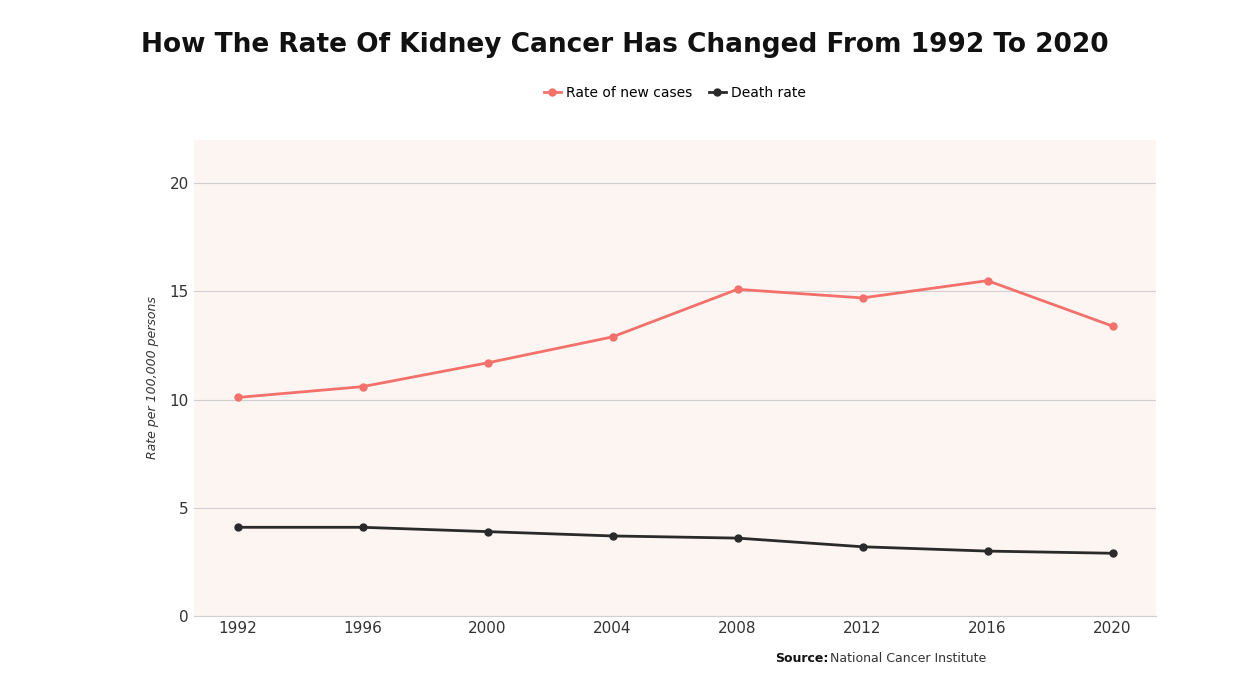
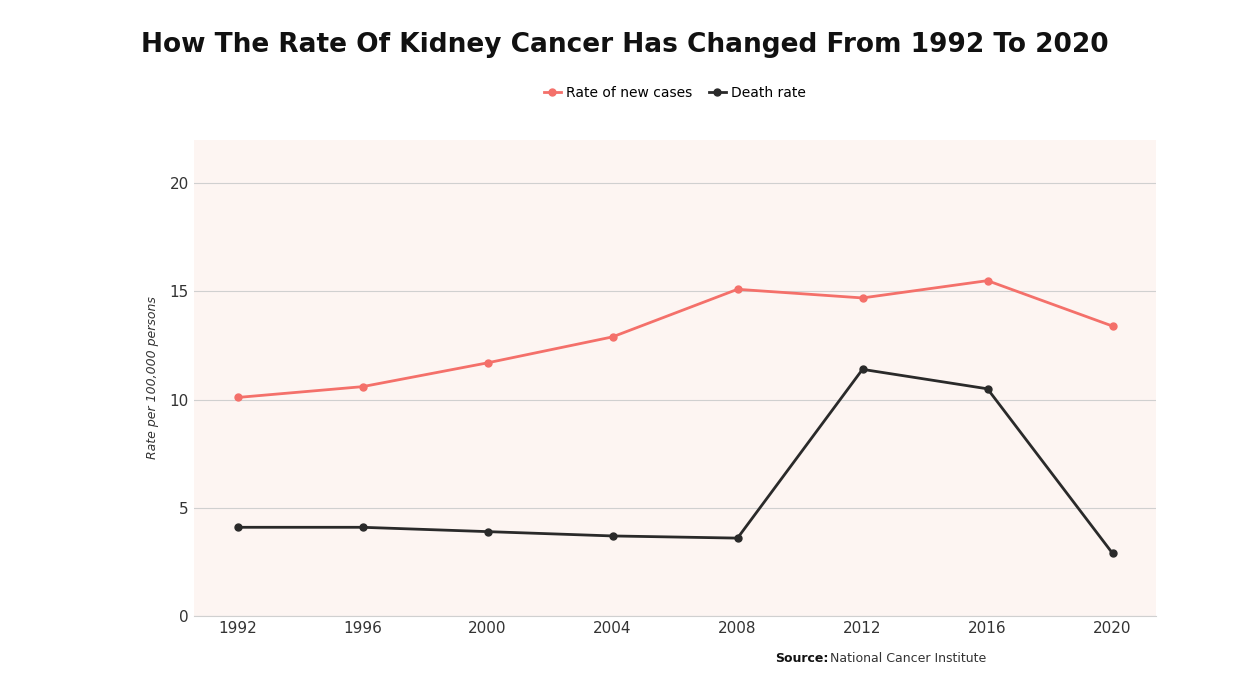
Death rate/2012: 3.2 -> 11.4
Death rate/2016: 3.0 -> 10.5
